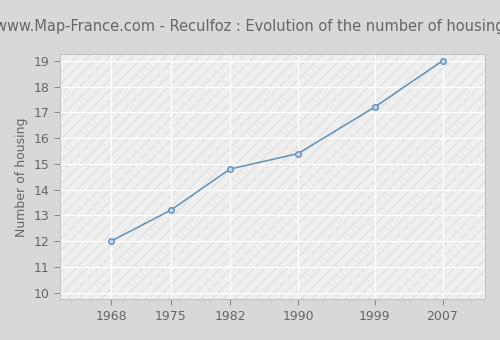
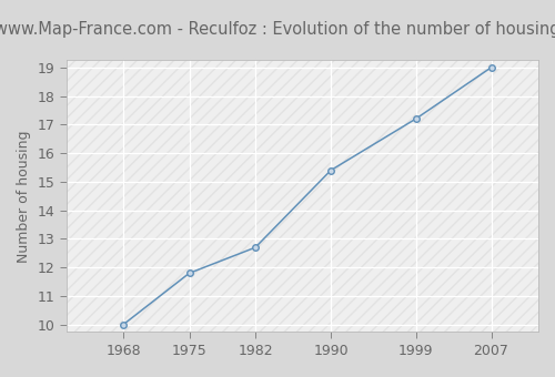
1968: 12.0 -> 10.0
1975: 13.2 -> 11.8
1982: 14.8 -> 12.7
